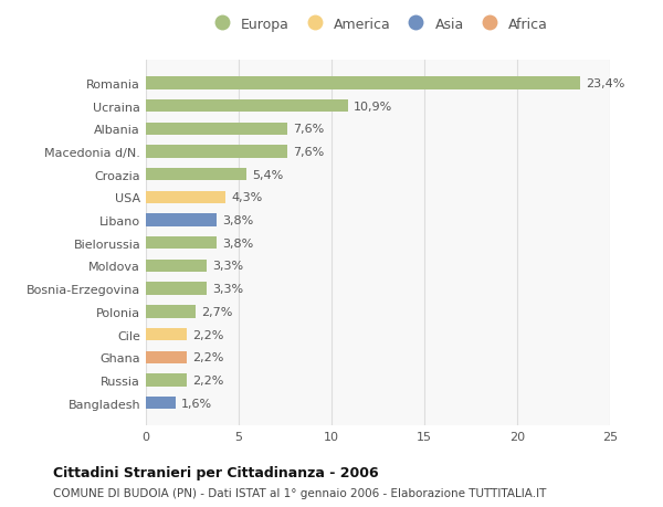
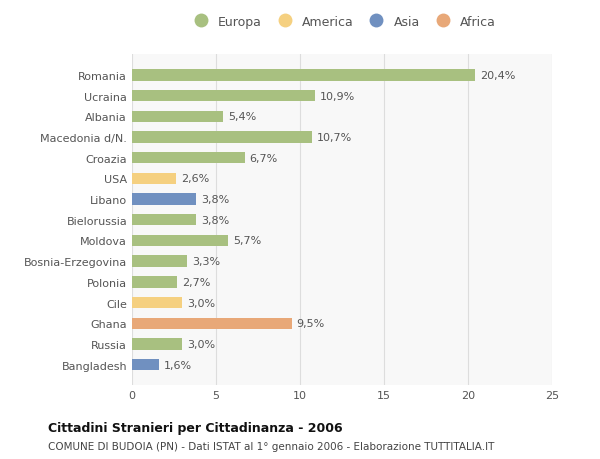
Romania: 23,4% -> 20,4%
Albania: 7,6% -> 5,4%
Macedonia d/N.: 7,6% -> 10,7%
Croazia: 5,4% -> 6,7%
USA: 4,3% -> 2,6%
Moldova: 3,3% -> 5,7%
Cile: 2,2% -> 3,0%
Ghana: 2,2% -> 9,5%
Russia: 2,2% -> 3,0%
